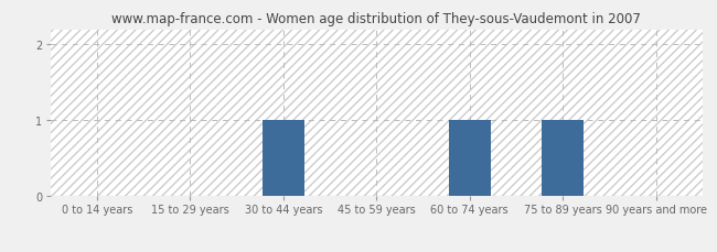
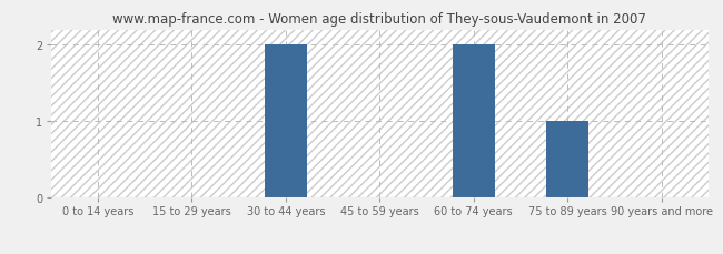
30 to 44 years: 1 -> 2
60 to 74 years: 1 -> 2
